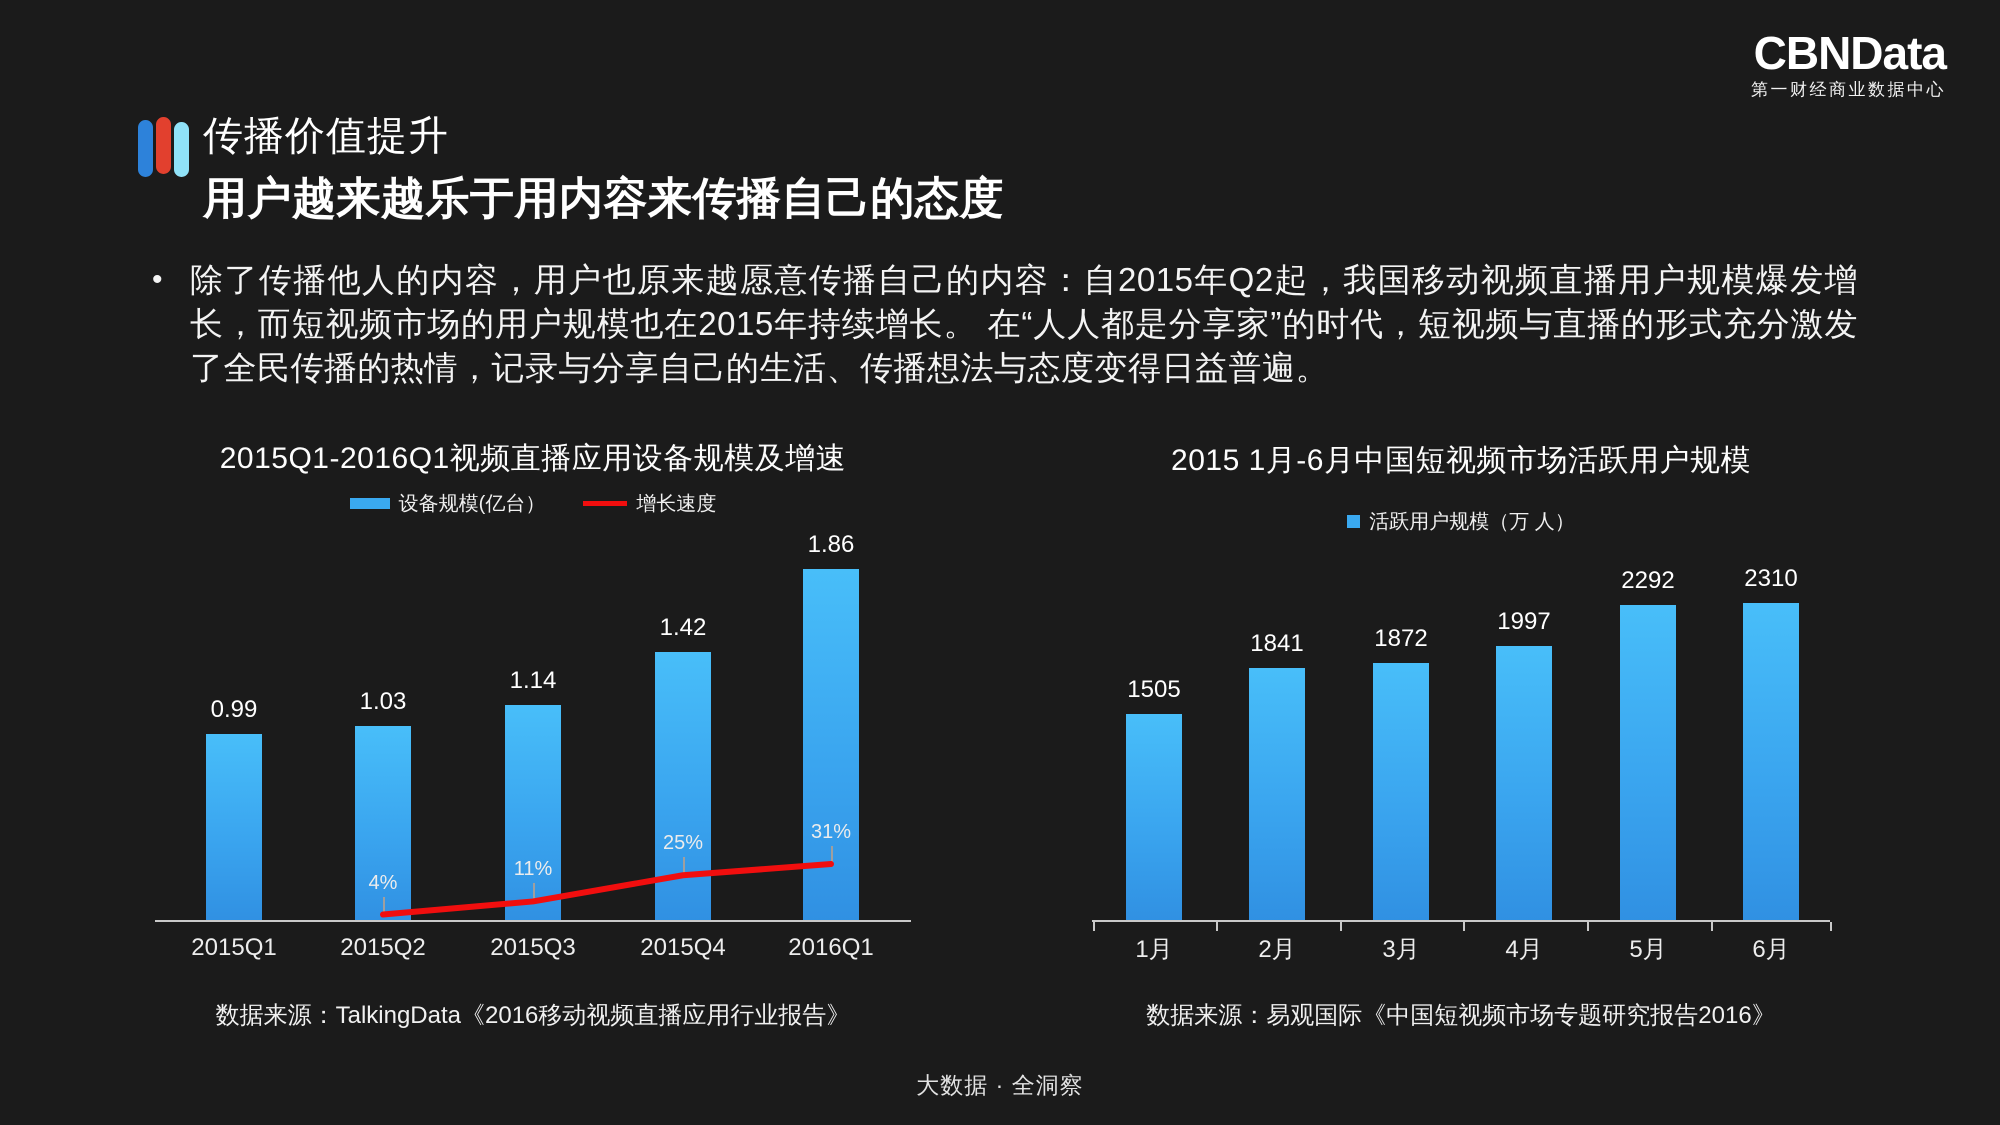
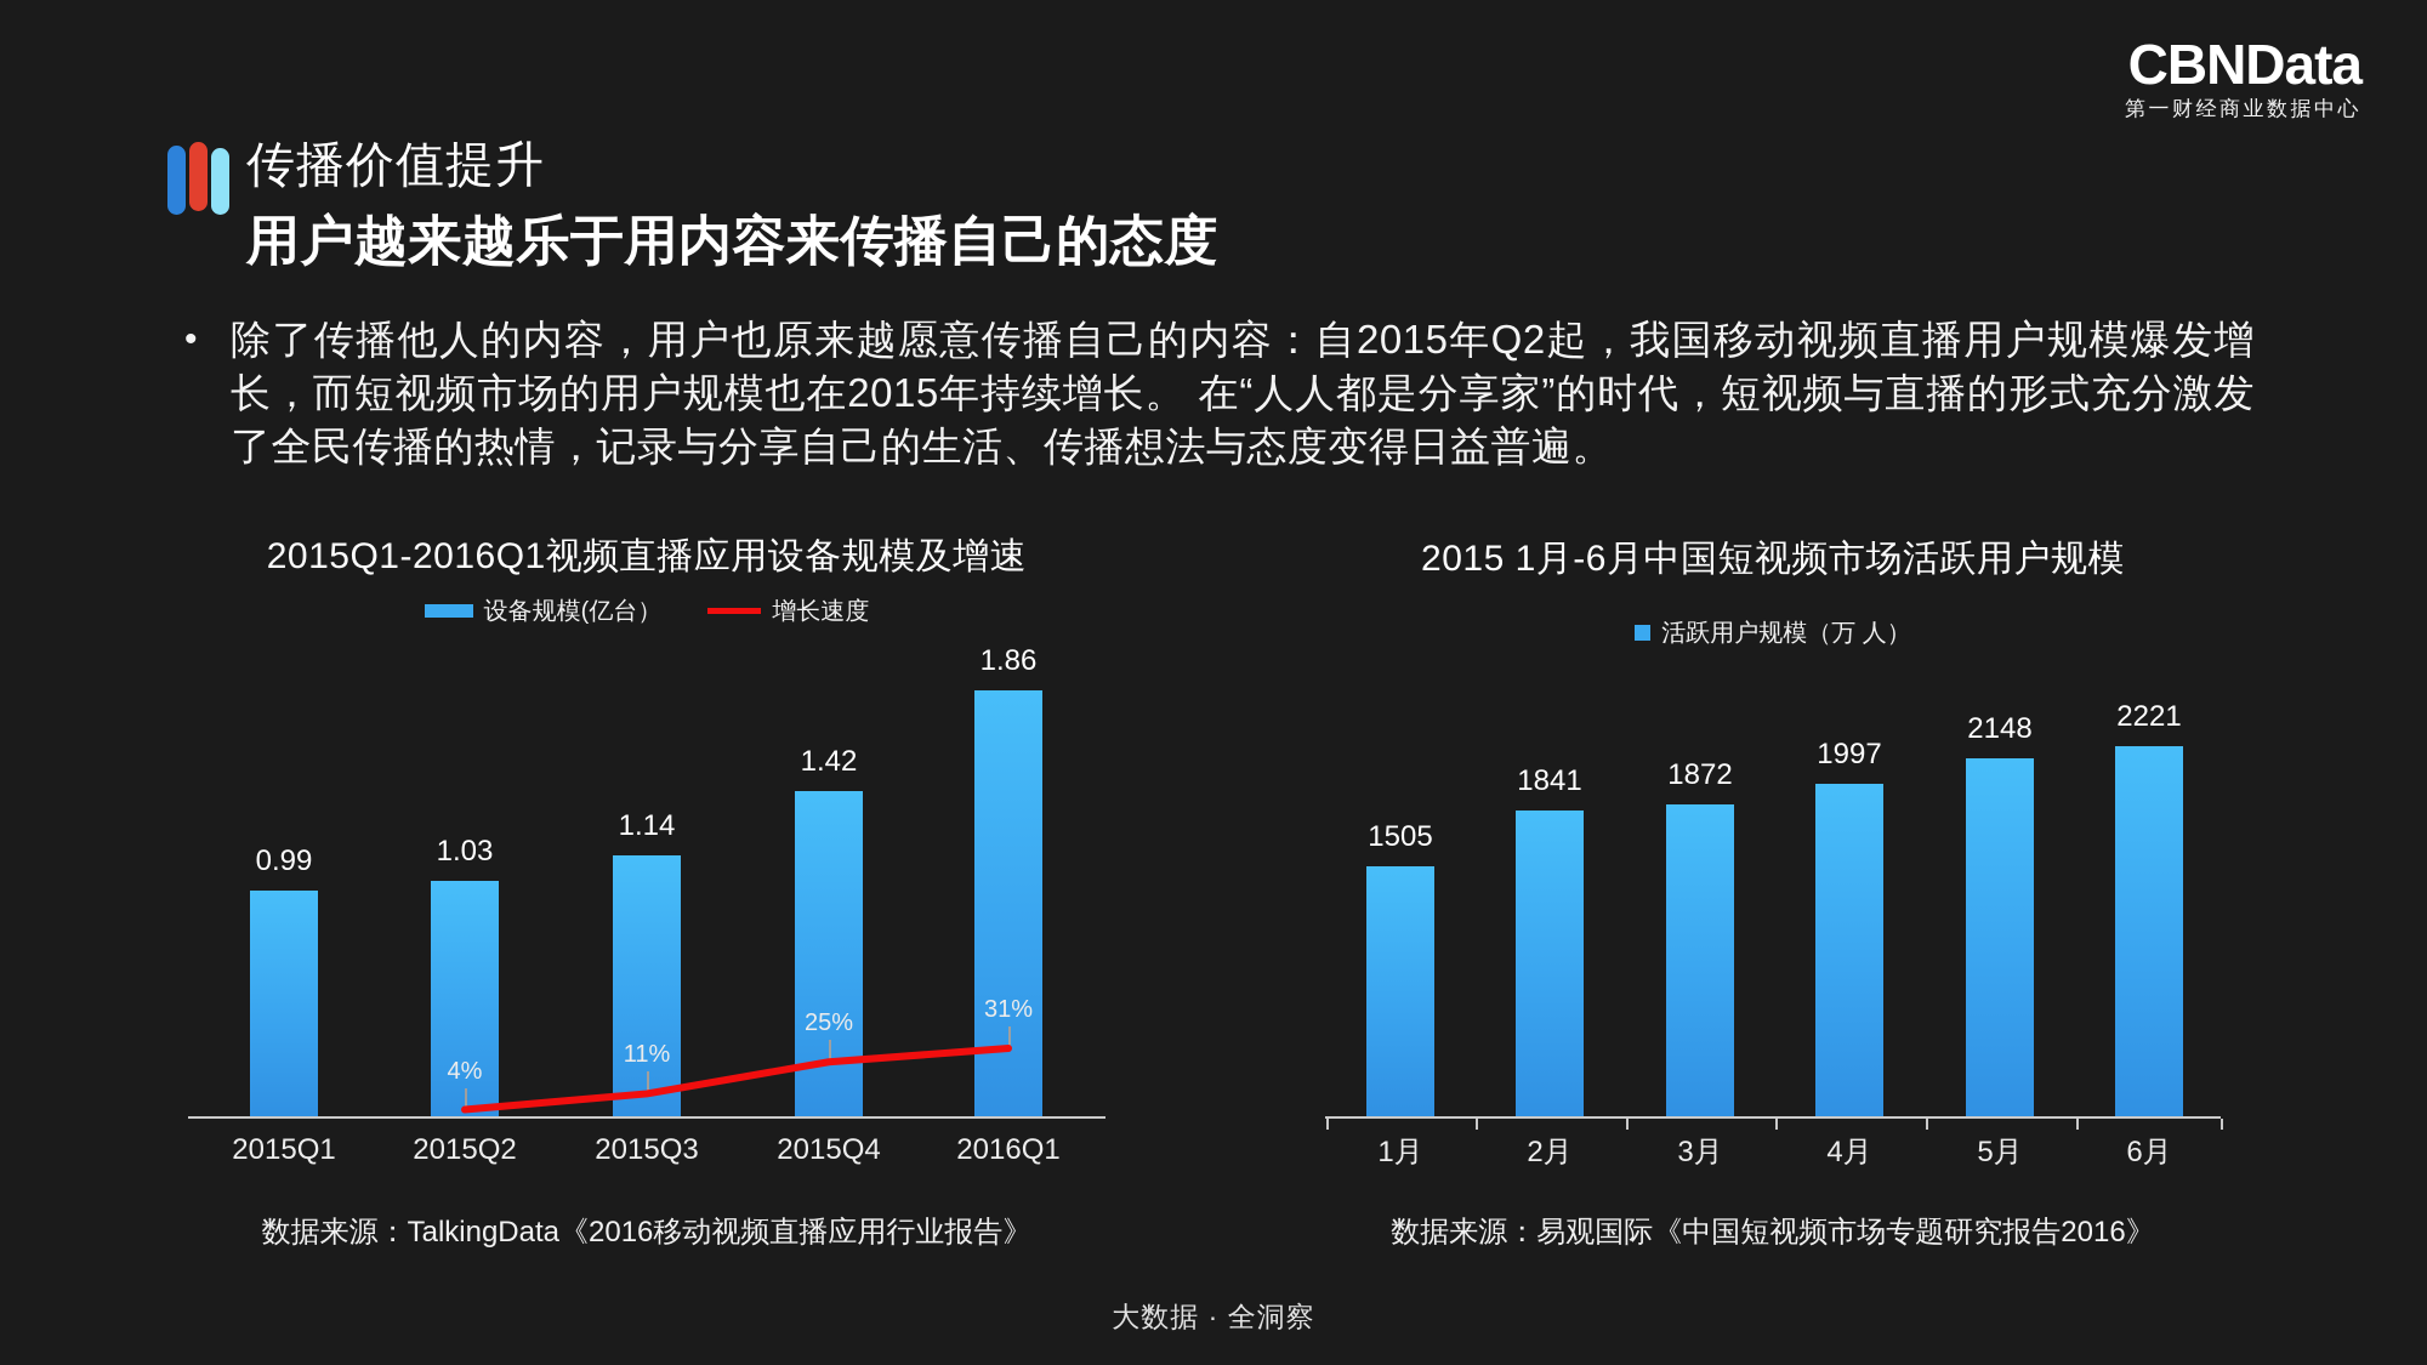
2015 1月-6月中国短视频市场活跃用户规模/5月: 2292 -> 2148
2015 1月-6月中国短视频市场活跃用户规模/6月: 2310 -> 2221
